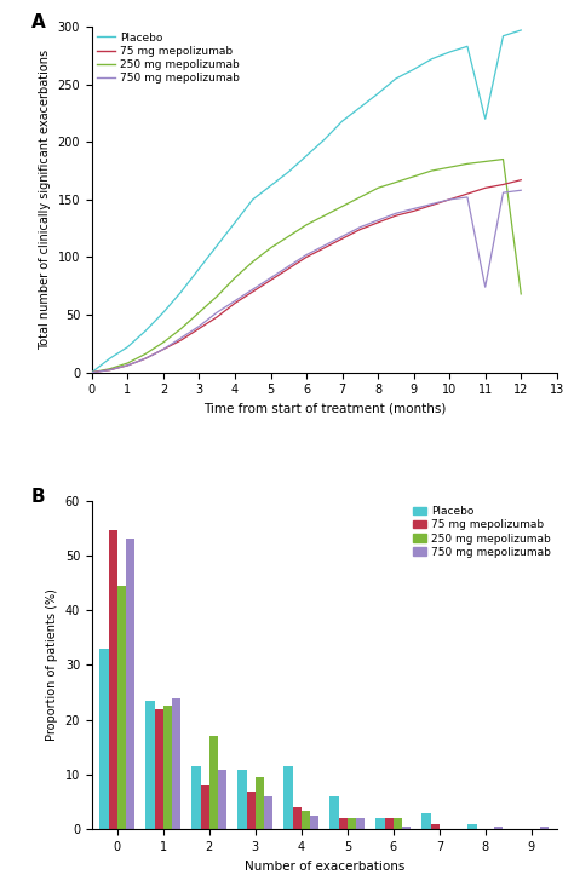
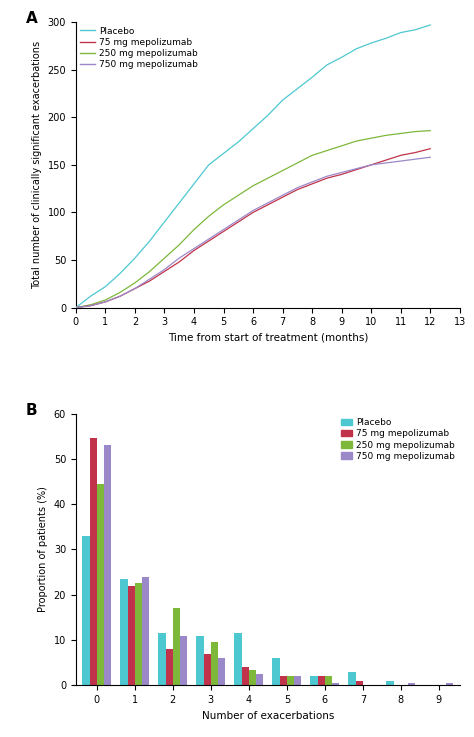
Placebo/11: 220 -> 289
750 mg mepolizumab/11: 74 -> 154
250 mg mepolizumab/12: 68 -> 186
